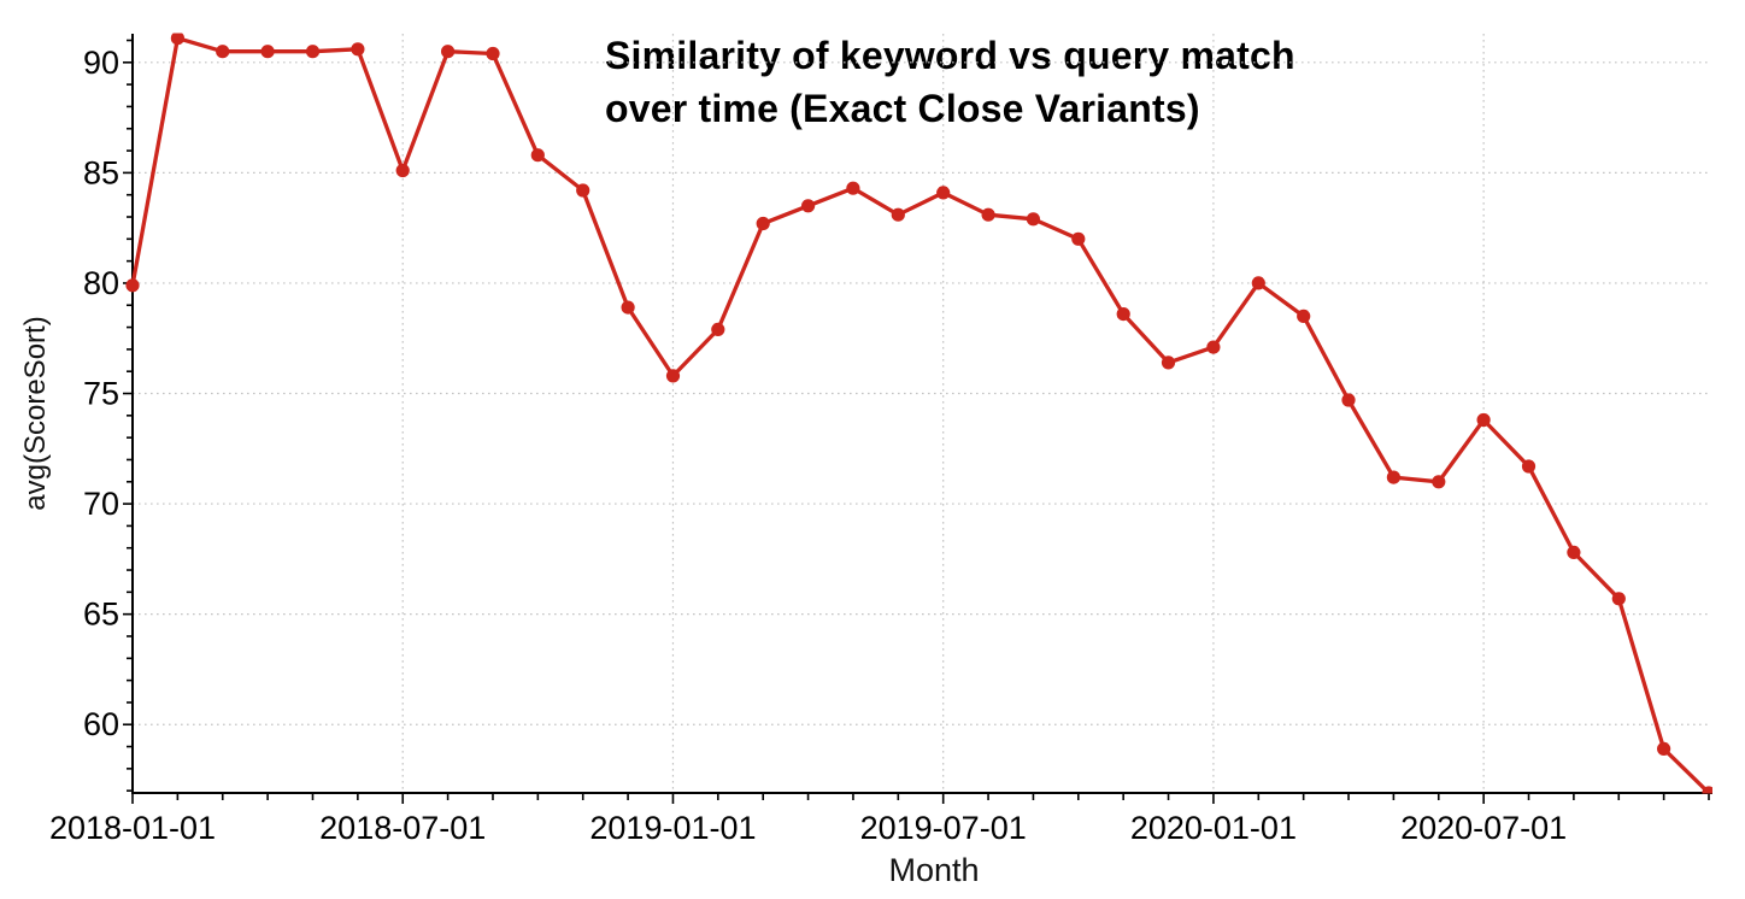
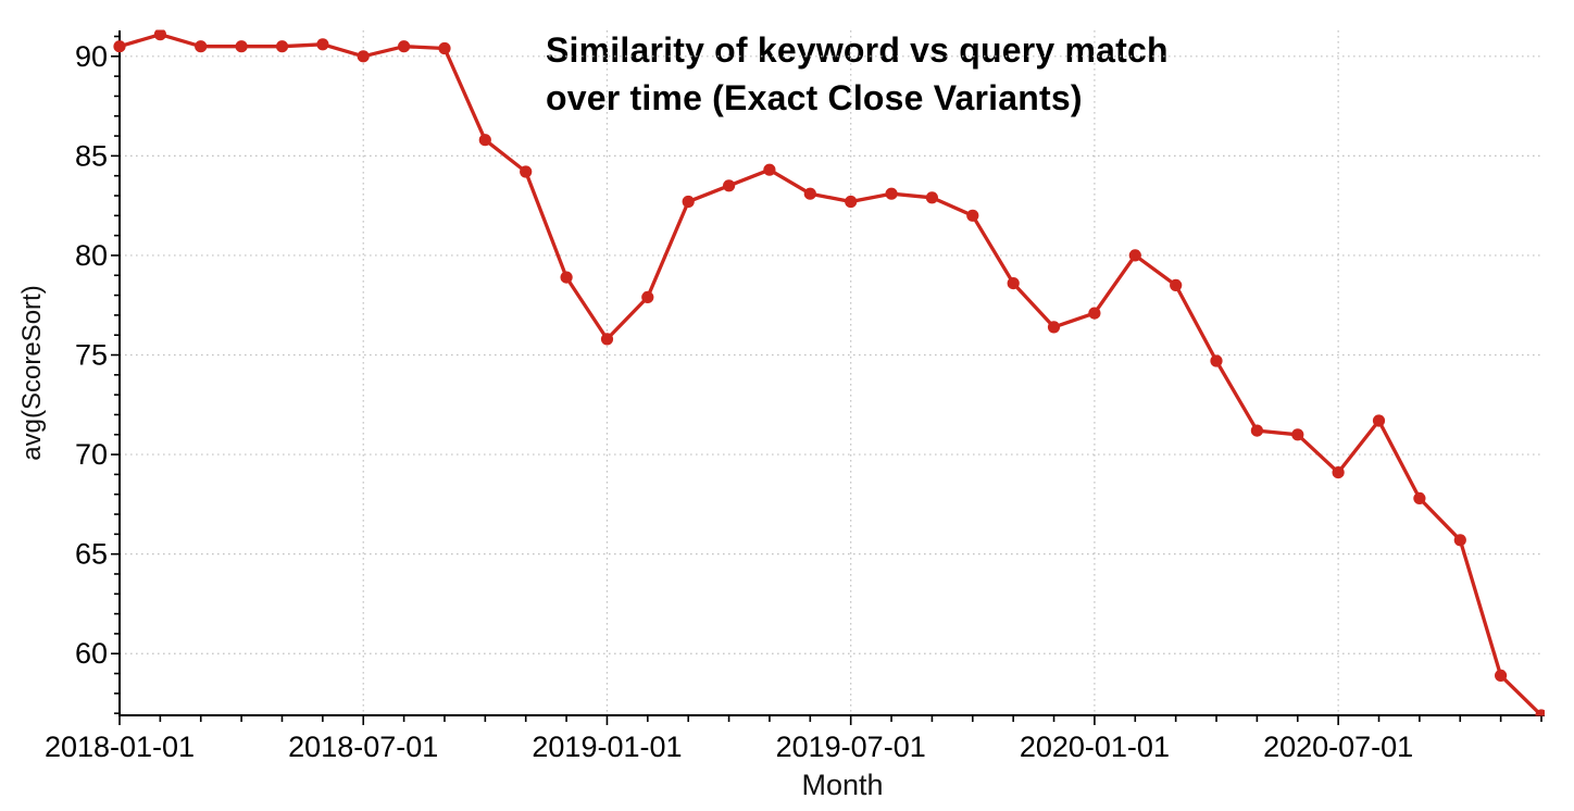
2018-01-01: 79.9 -> 90.5
2018-07-01: 85.1 -> 90.0
2019-07-01: 84.1 -> 82.7
2020-07-01: 73.8 -> 69.1
